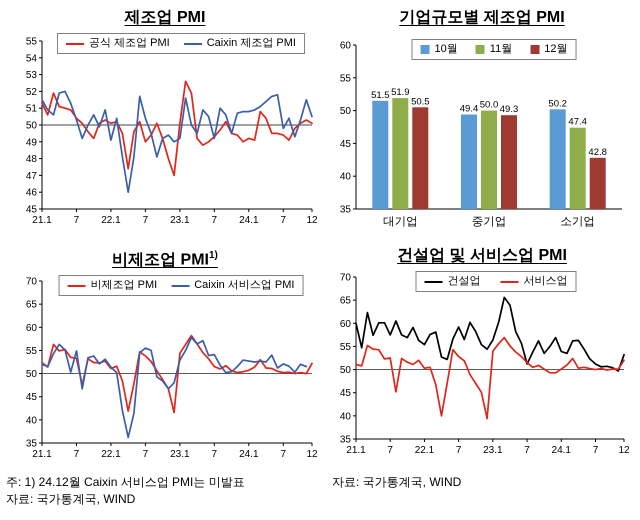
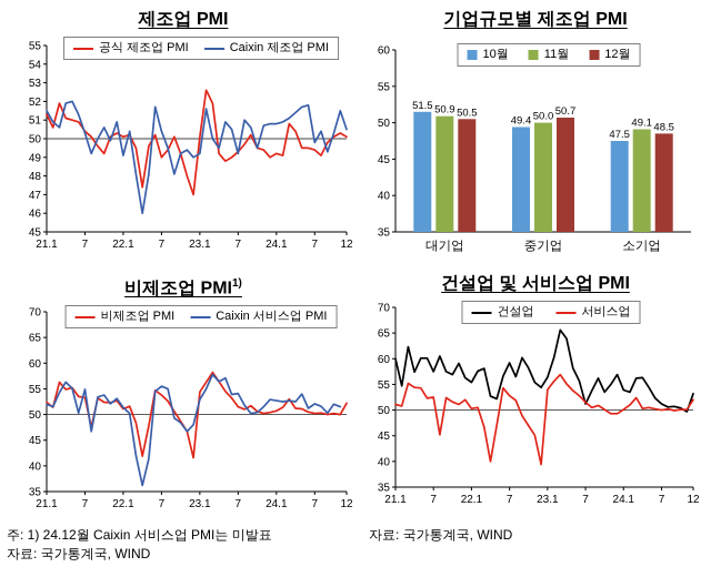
기업규모별 제조업 PMI/11월/대기업: 51.9 -> 50.9
기업규모별 제조업 PMI/12월/중기업: 49.3 -> 50.7
기업규모별 제조업 PMI/10월/소기업: 50.2 -> 47.5
기업규모별 제조업 PMI/11월/소기업: 47.4 -> 49.1
기업규모별 제조업 PMI/12월/소기업: 42.8 -> 48.5
